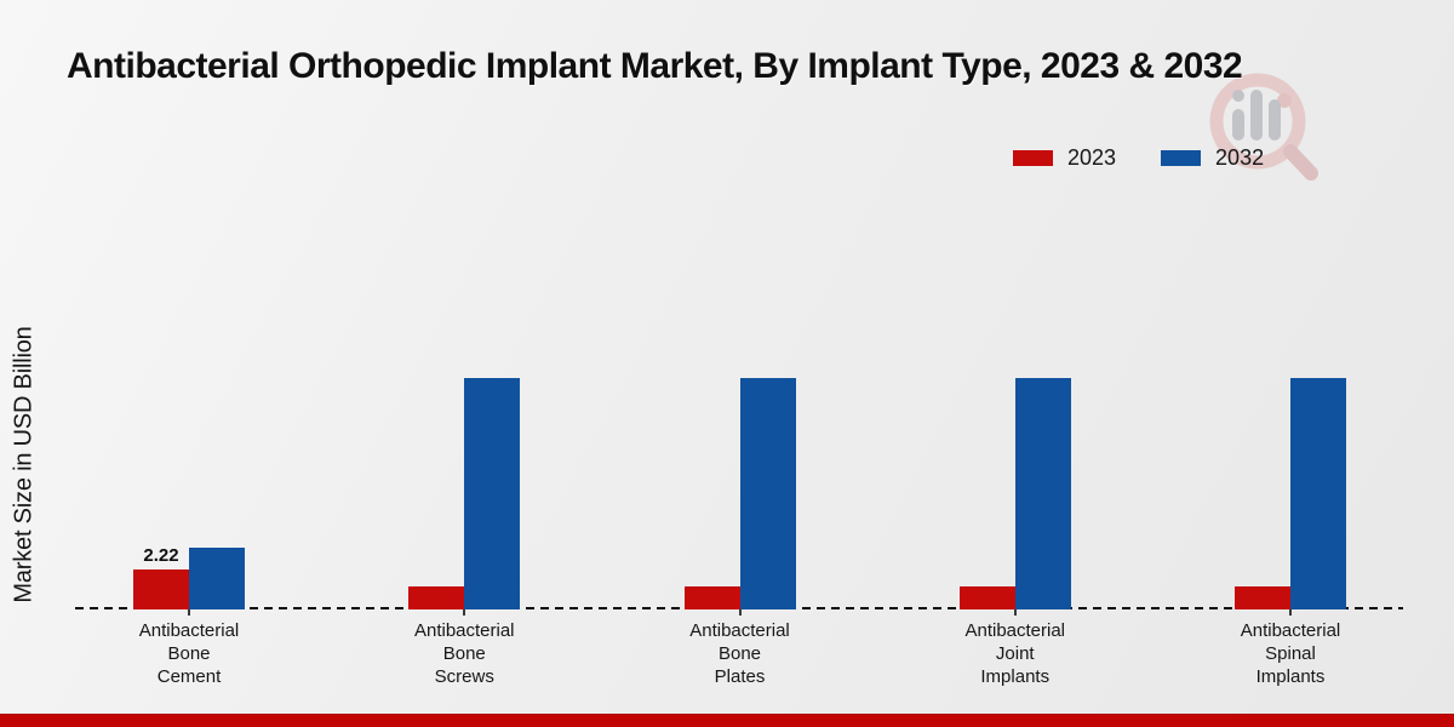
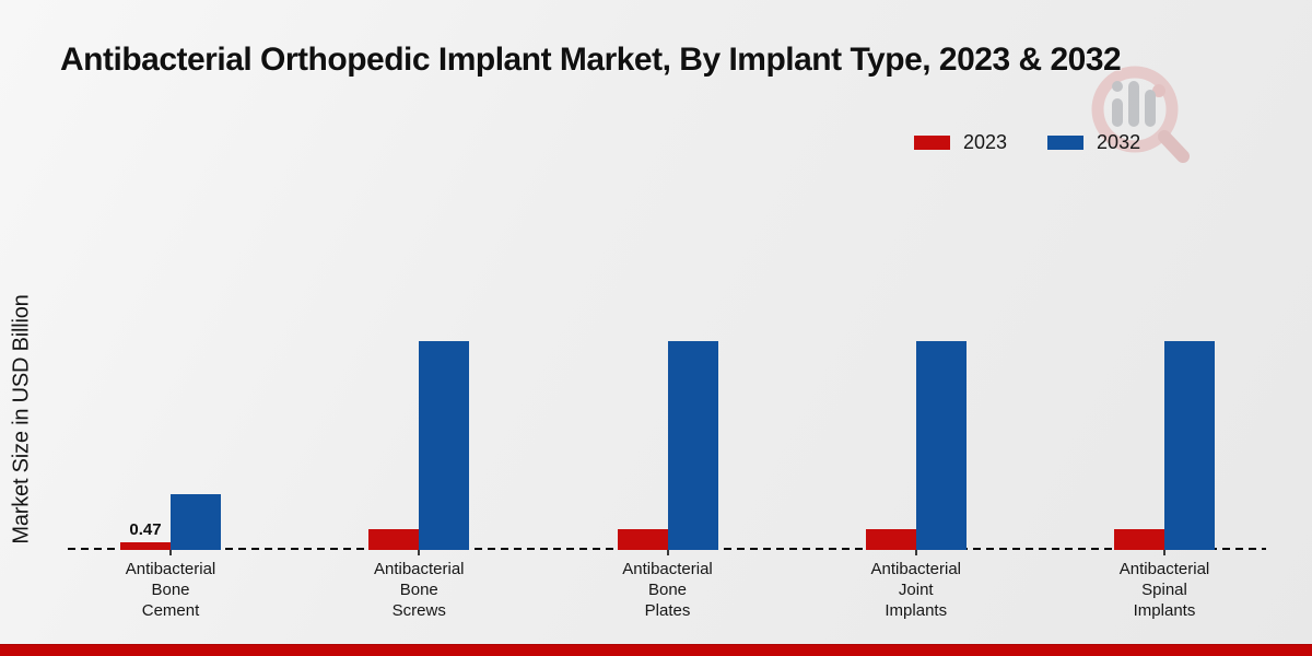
2023/Antibacterial Bone Cement: 2.22 -> 0.47
